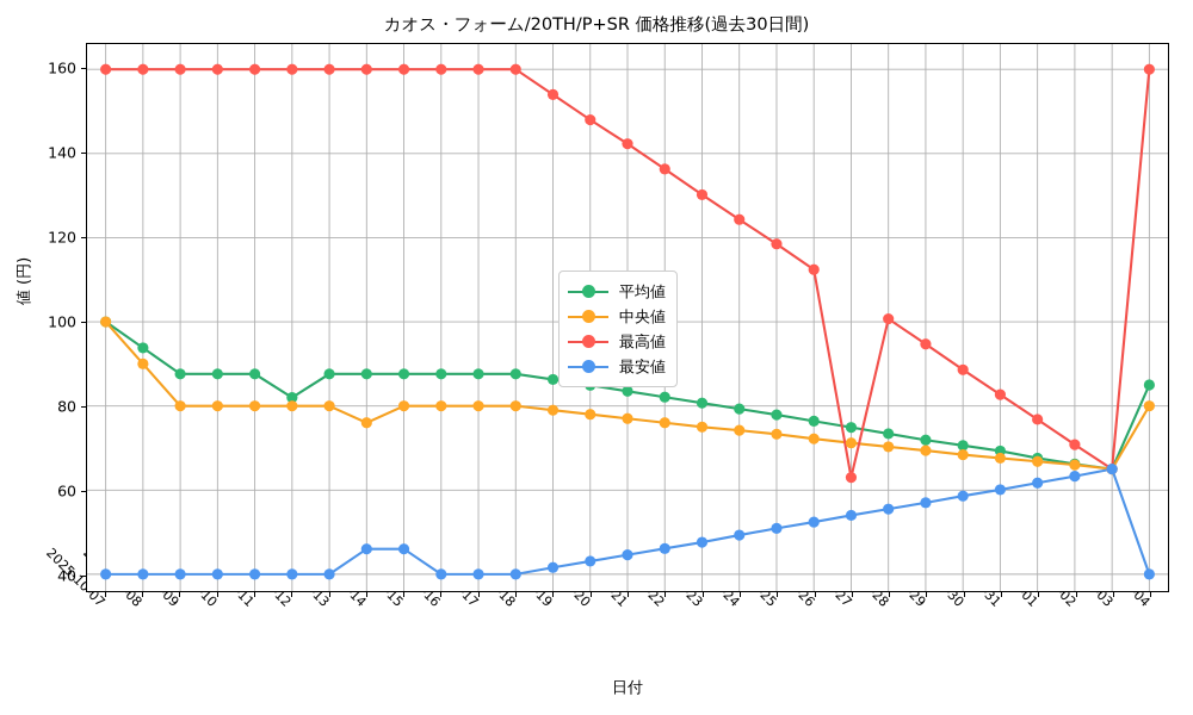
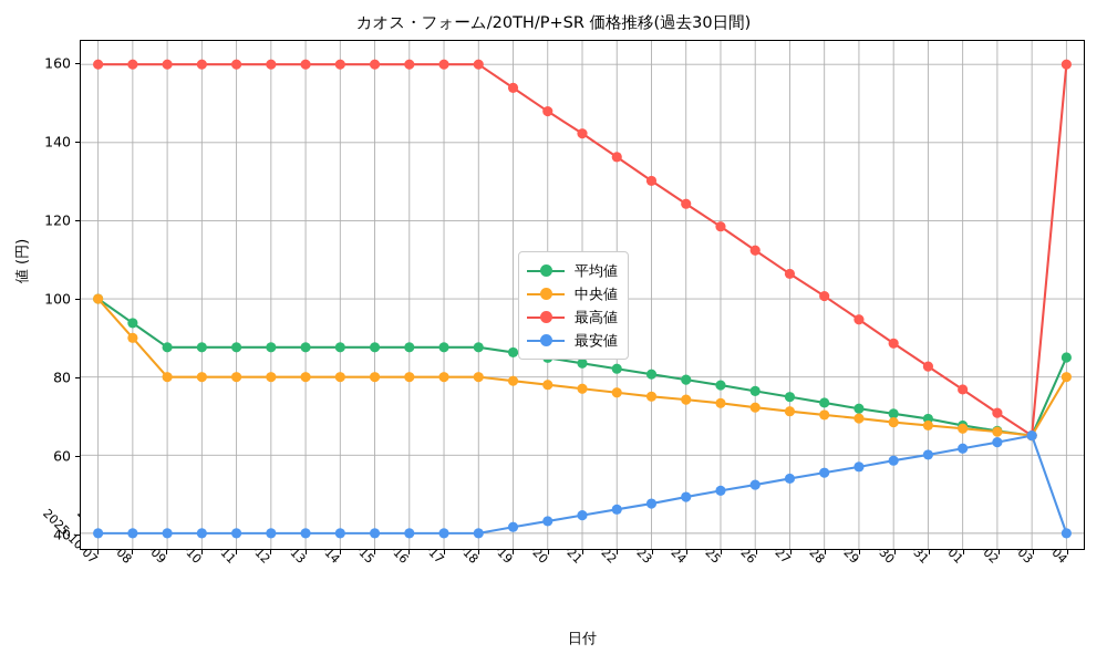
平均値/2025-10-12: 82 -> 88
中央値/2025-10-14: 76 -> 80
最安値/2025-10-14: 46 -> 40
最安値/2025-10-15: 46 -> 40
最高値/2025-10-27: 63 -> 106
